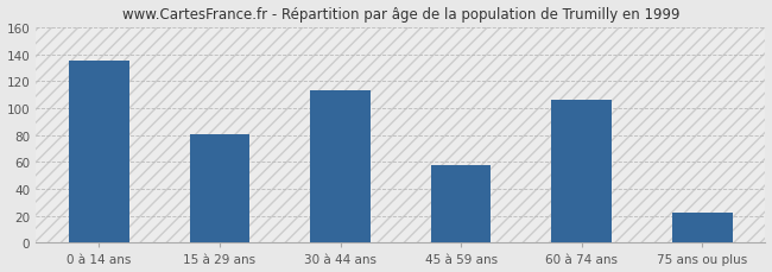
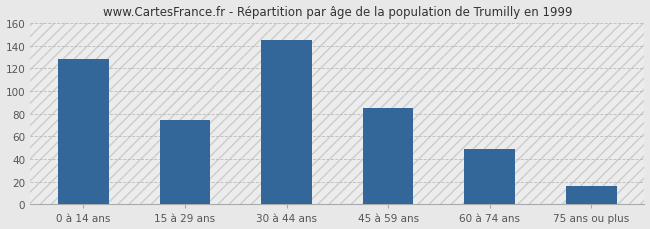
0 à 14 ans: 135 -> 128
15 à 29 ans: 81 -> 74
30 à 44 ans: 113 -> 145
45 à 59 ans: 58 -> 85
60 à 74 ans: 106 -> 49
75 ans ou plus: 22 -> 16
